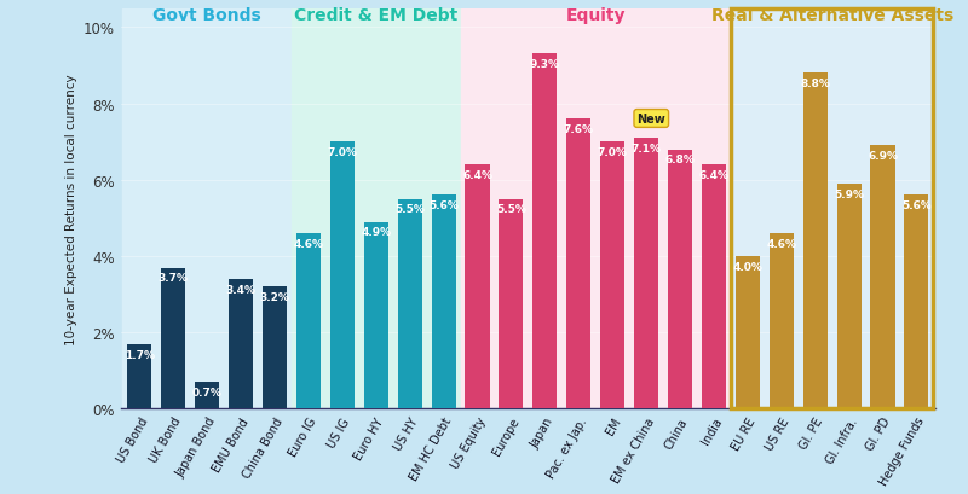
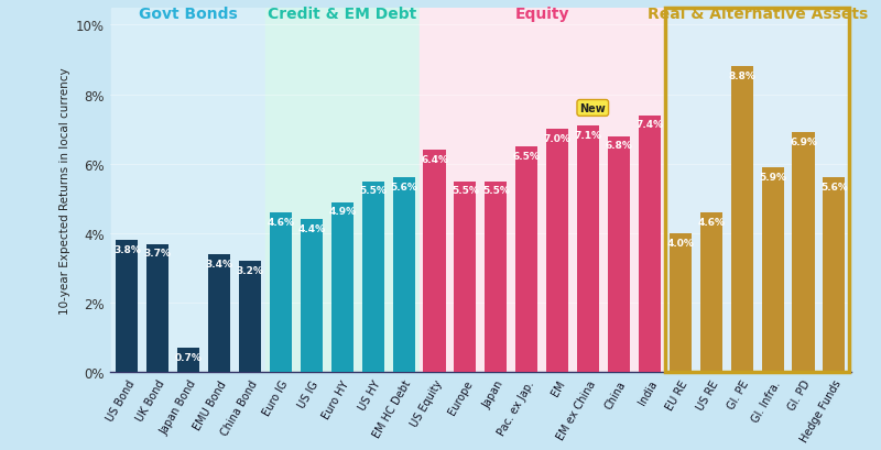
US Bond: 1.7% -> 3.8%
US IG: 7.0% -> 4.4%
Japan: 9.3% -> 5.5%
Pac. ex Jap.: 7.6% -> 6.5%
India: 6.4% -> 7.4%
